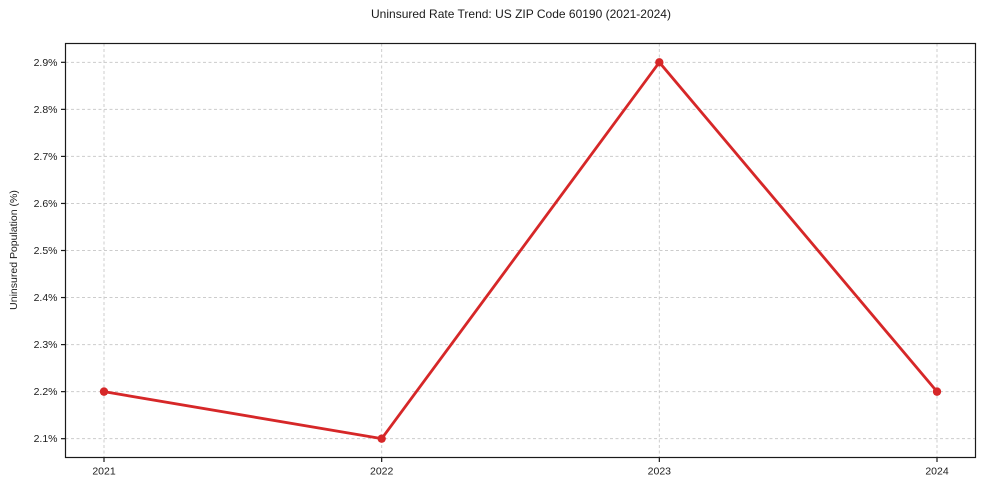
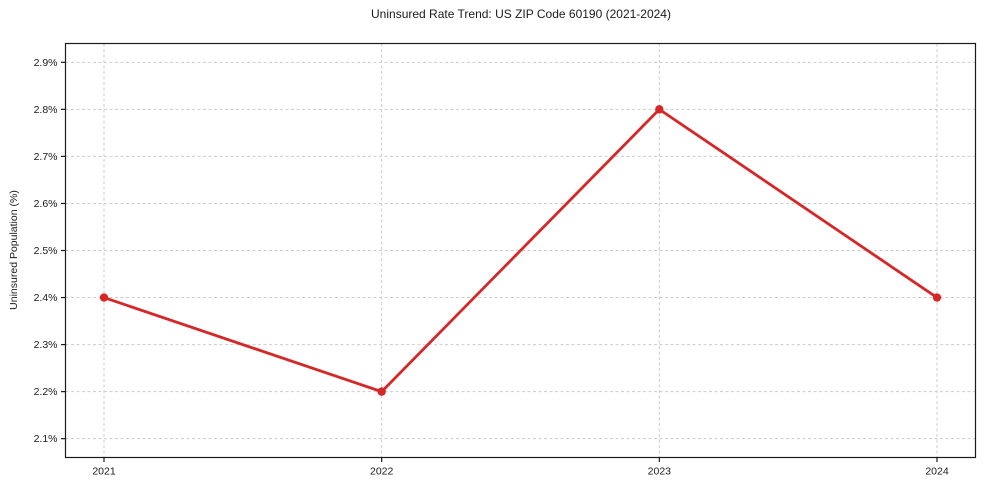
2021: 2.2% -> 2.4%
2022: 2.1% -> 2.2%
2023: 2.9% -> 2.8%
2024: 2.2% -> 2.4%
